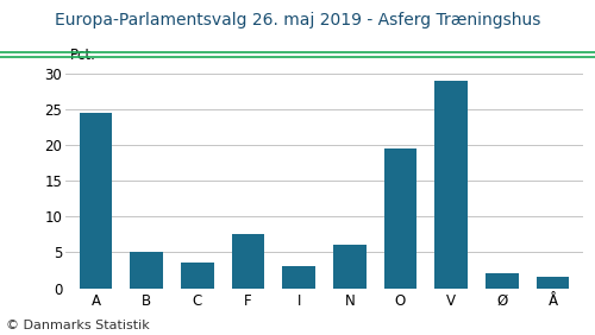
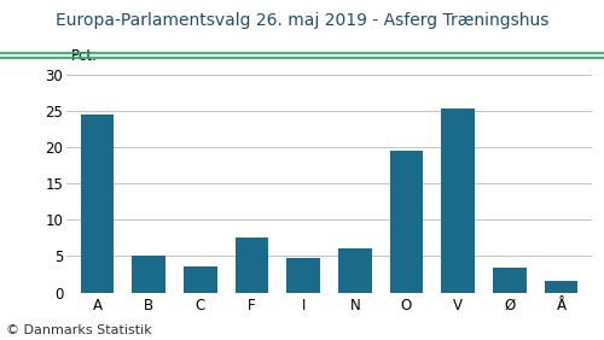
I: 3.0 -> 4.8
V: 29.0 -> 25.4
Ø: 2.0 -> 3.4
